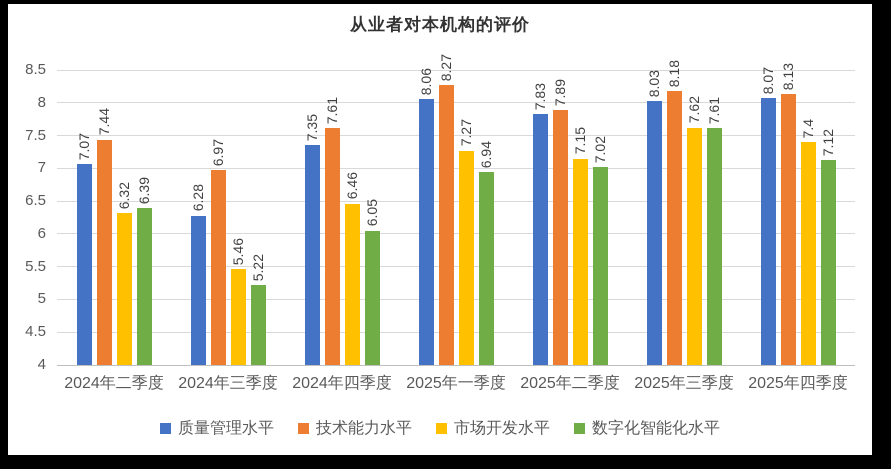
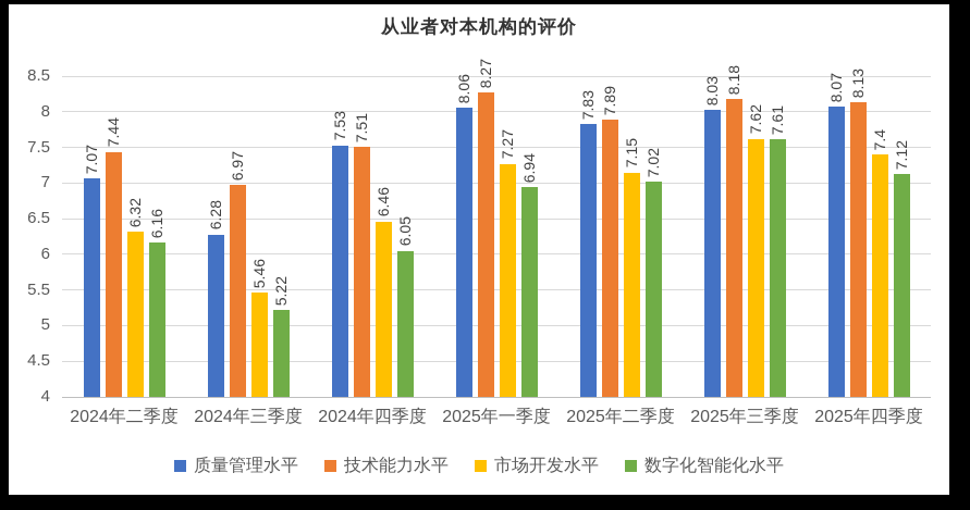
数字化智能化水平/2024年二季度: 6.39 -> 6.16
质量管理水平/2024年四季度: 7.35 -> 7.53
技术能力水平/2024年四季度: 7.61 -> 7.51
